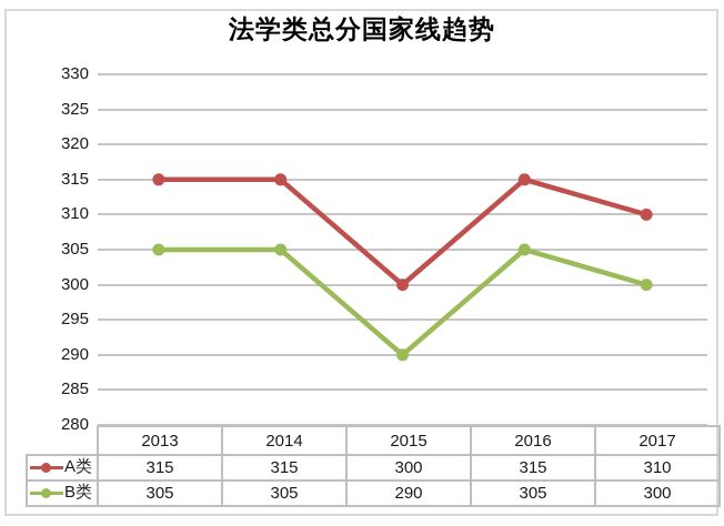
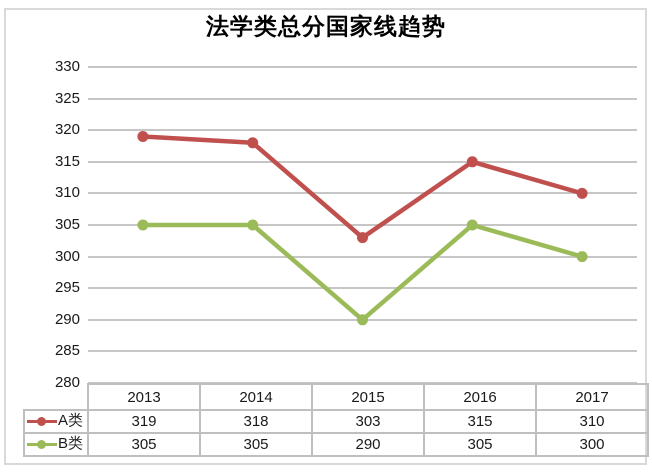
A类/2013: 315 -> 319
A类/2014: 315 -> 318
A类/2015: 300 -> 303
